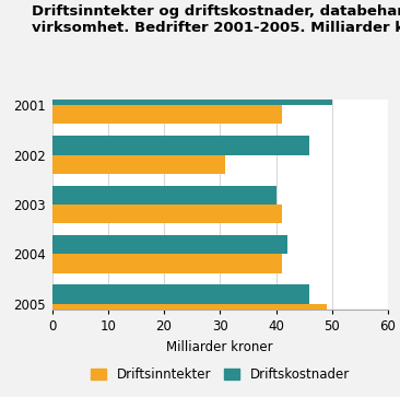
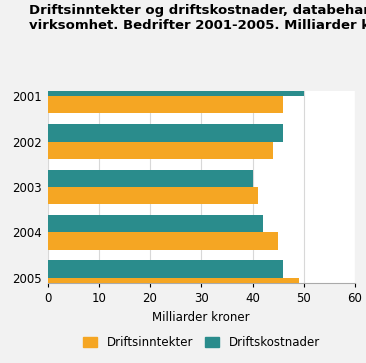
Driftsinntekter/2001: 41 -> 46
Driftsinntekter/2002: 31 -> 44
Driftsinntekter/2004: 41 -> 45
